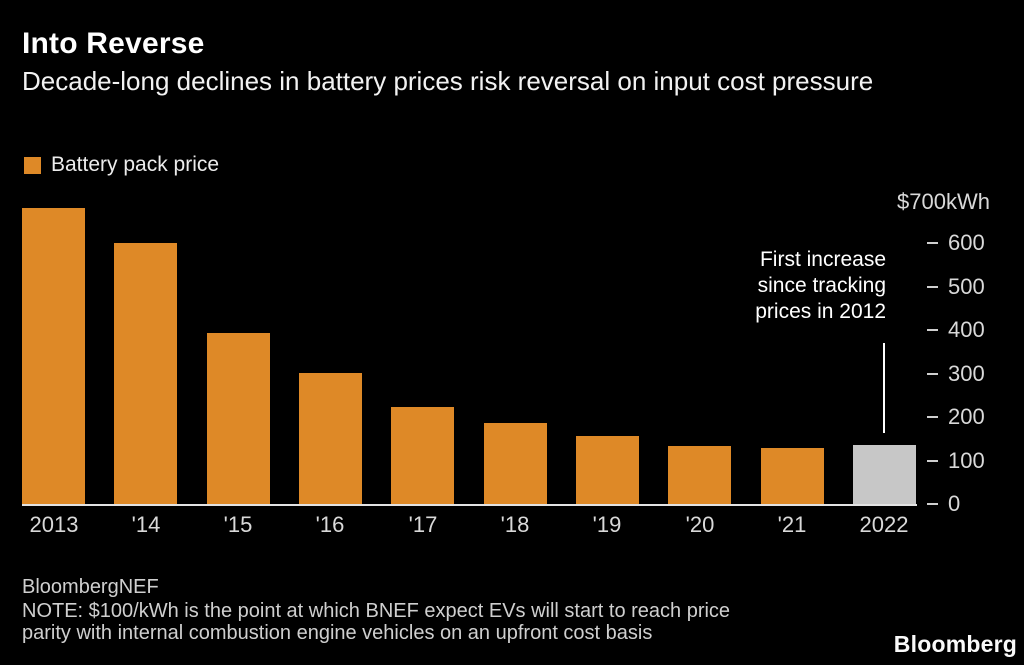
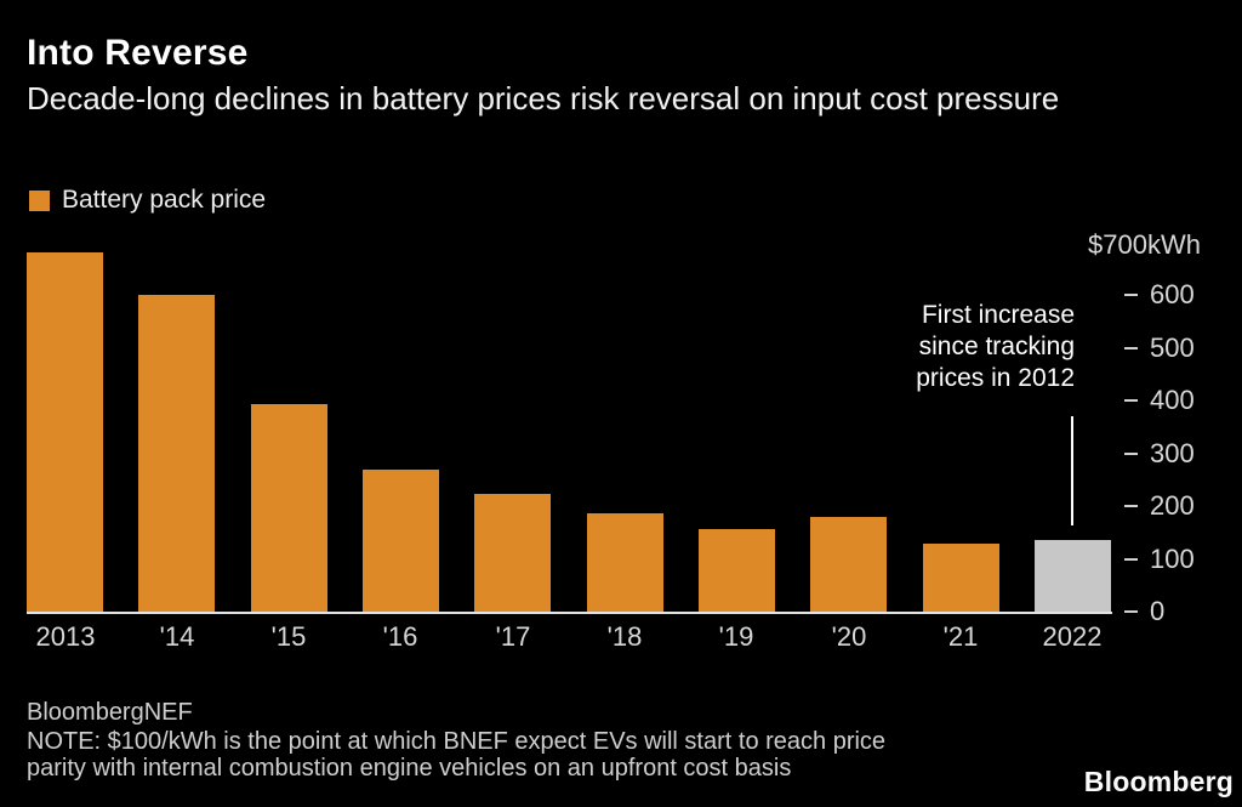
'16: 300 -> 270
'20: 130 -> 180
